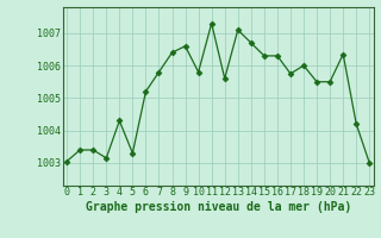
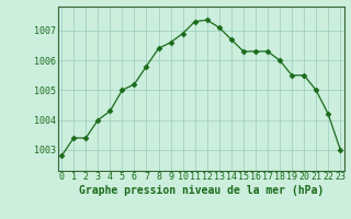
0: 1003.05 -> 1002.80
3: 1003.15 -> 1004.00
5: 1003.30 -> 1005.00
10: 1005.80 -> 1006.90
12: 1005.60 -> 1007.35
17: 1005.75 -> 1006.30
21: 1006.35 -> 1005.00
